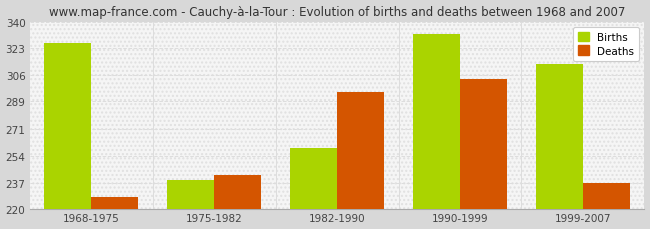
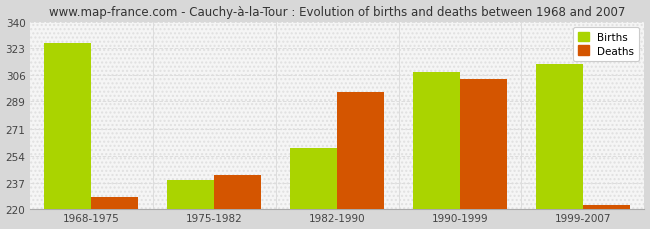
Births/1990-1999: 332 -> 308
Deaths/1999-2007: 237 -> 223
